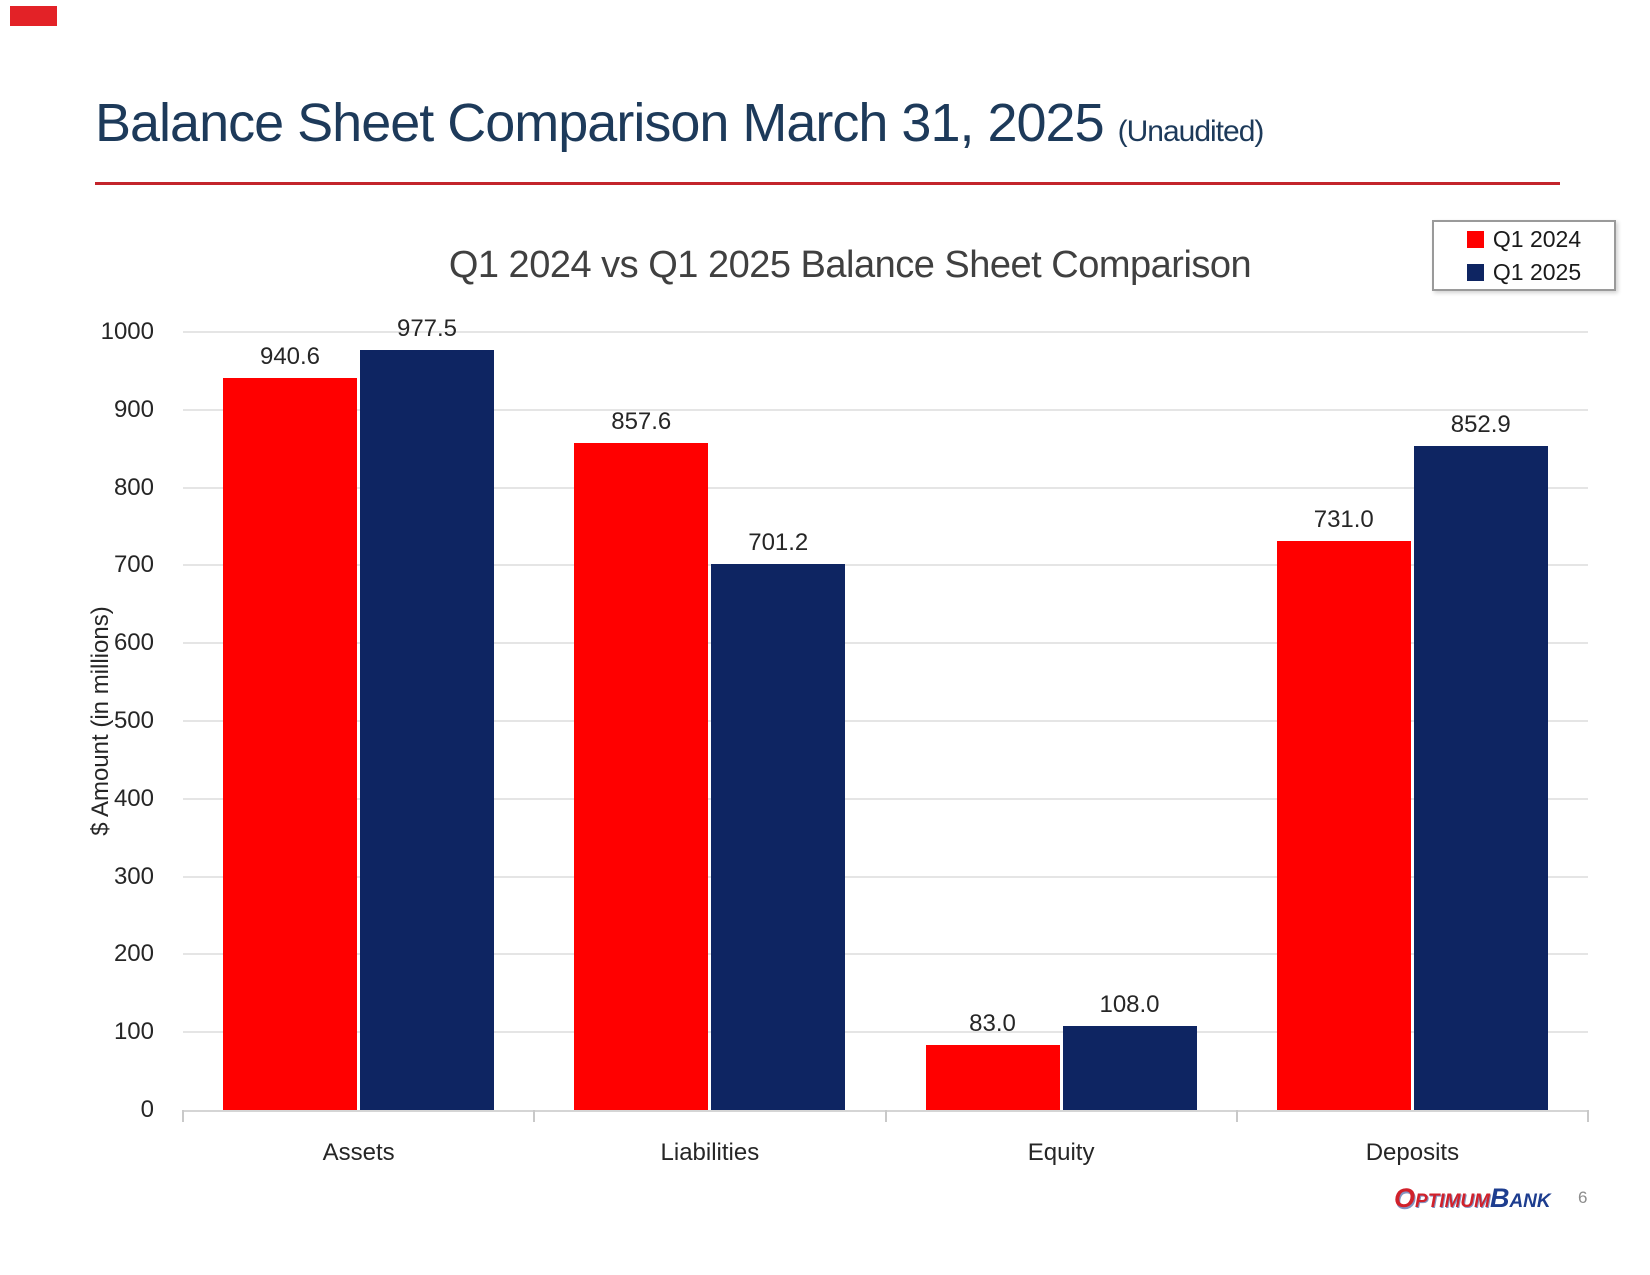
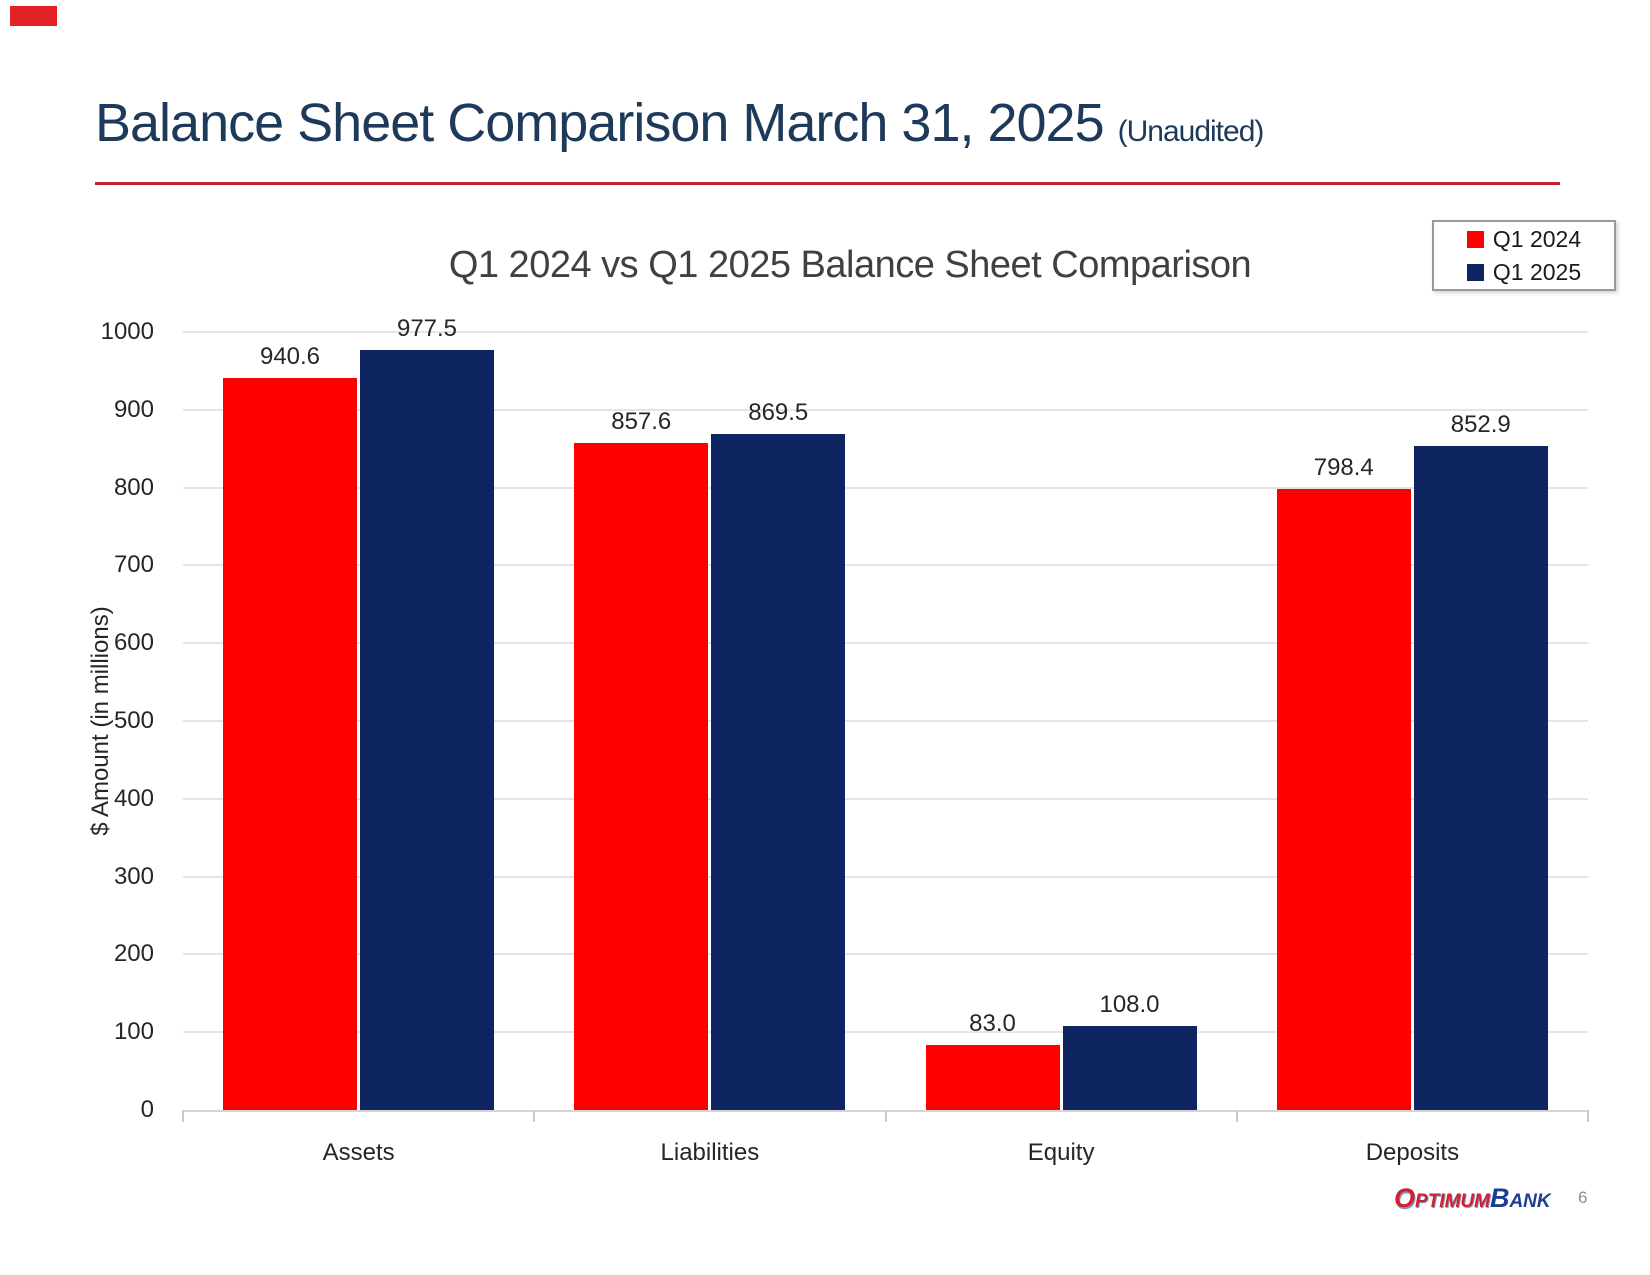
Q1 2025/Liabilities: 701.2 -> 869.5
Q1 2024/Deposits: 731.0 -> 798.4
